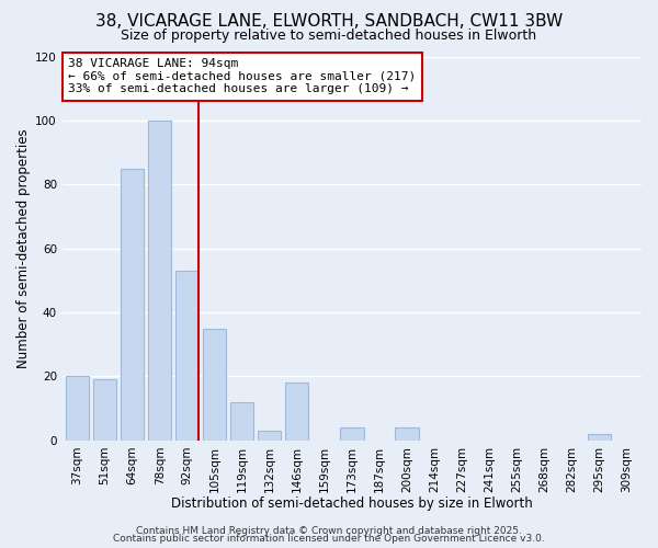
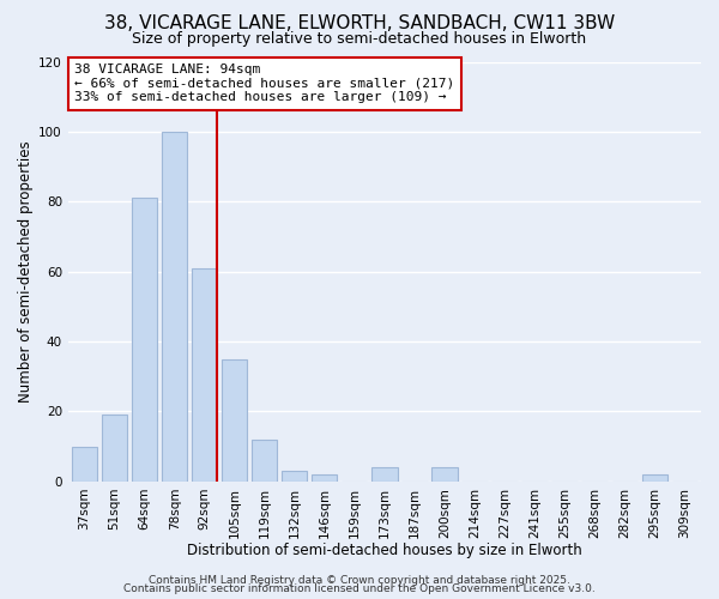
37sqm: 20 -> 10
64sqm: 85 -> 81
92sqm: 53 -> 61
146sqm: 18 -> 2
